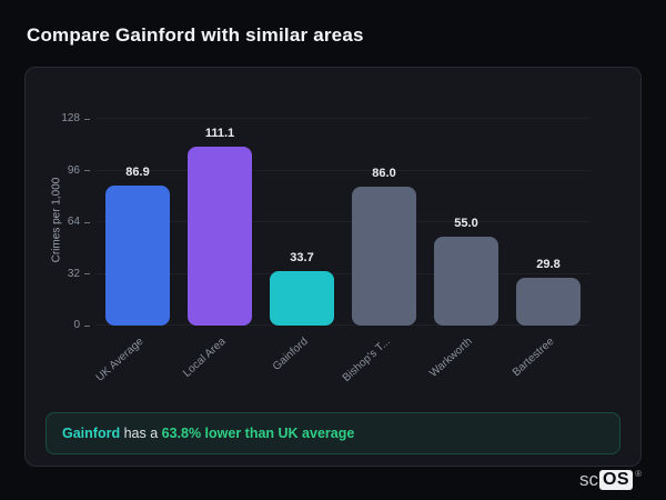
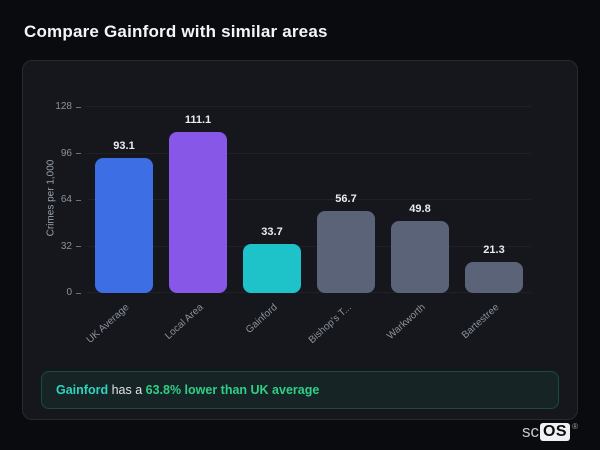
UK Average: 86.9 -> 93.1
Bishop's T...: 86.0 -> 56.7
Warkworth: 55.0 -> 49.8
Bartestree: 29.8 -> 21.3
